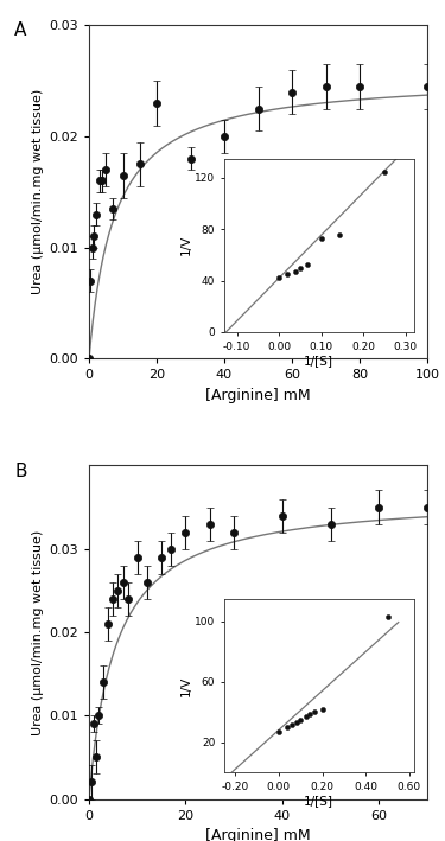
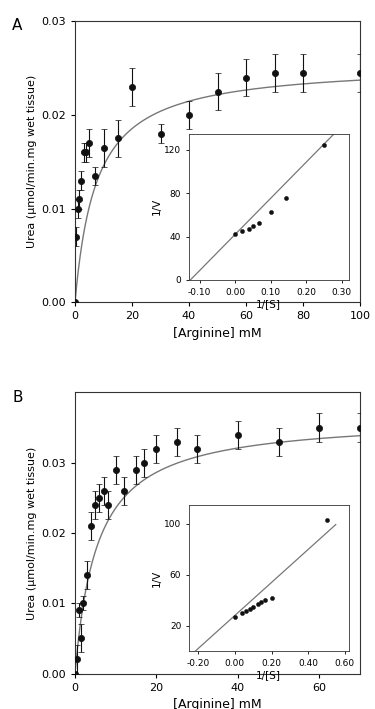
0.10: 73 -> 63
